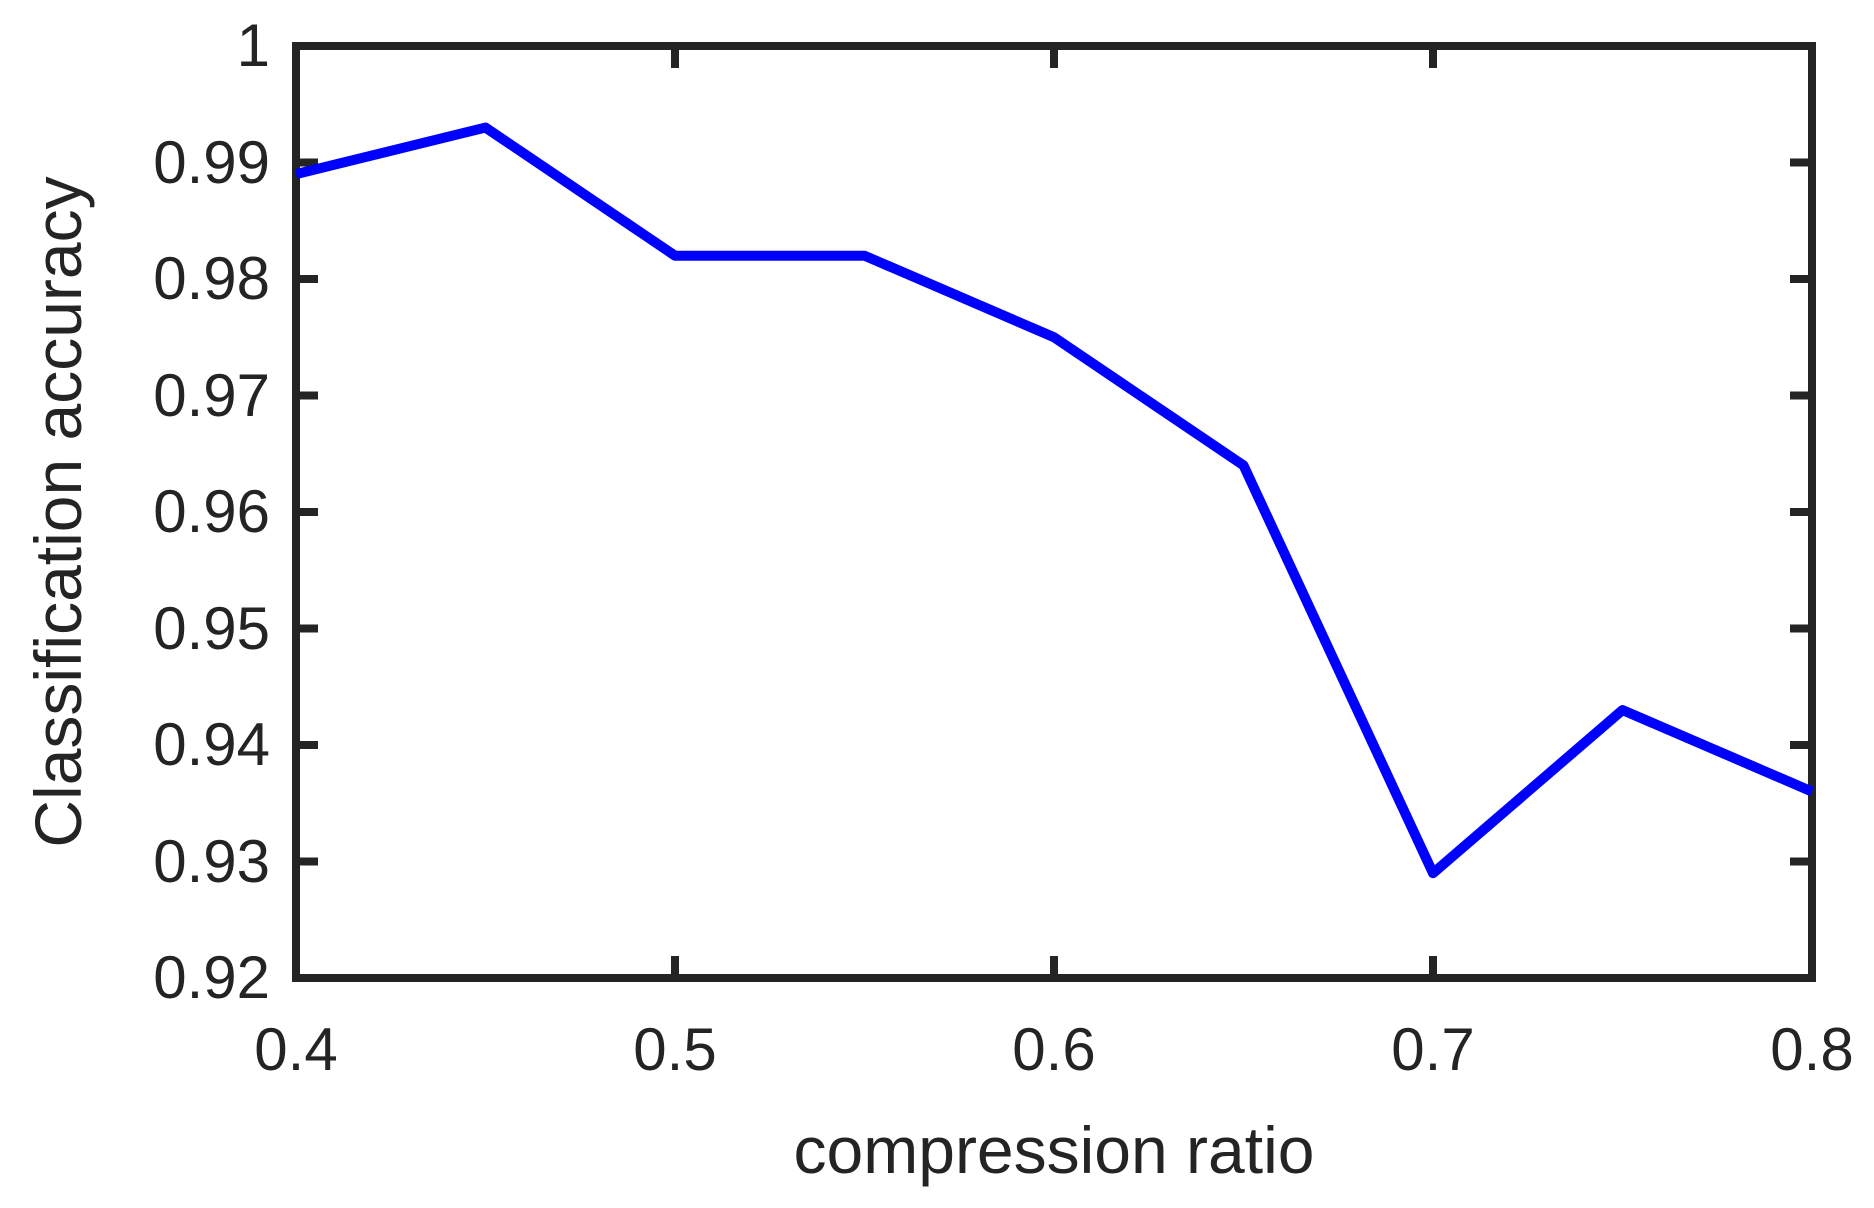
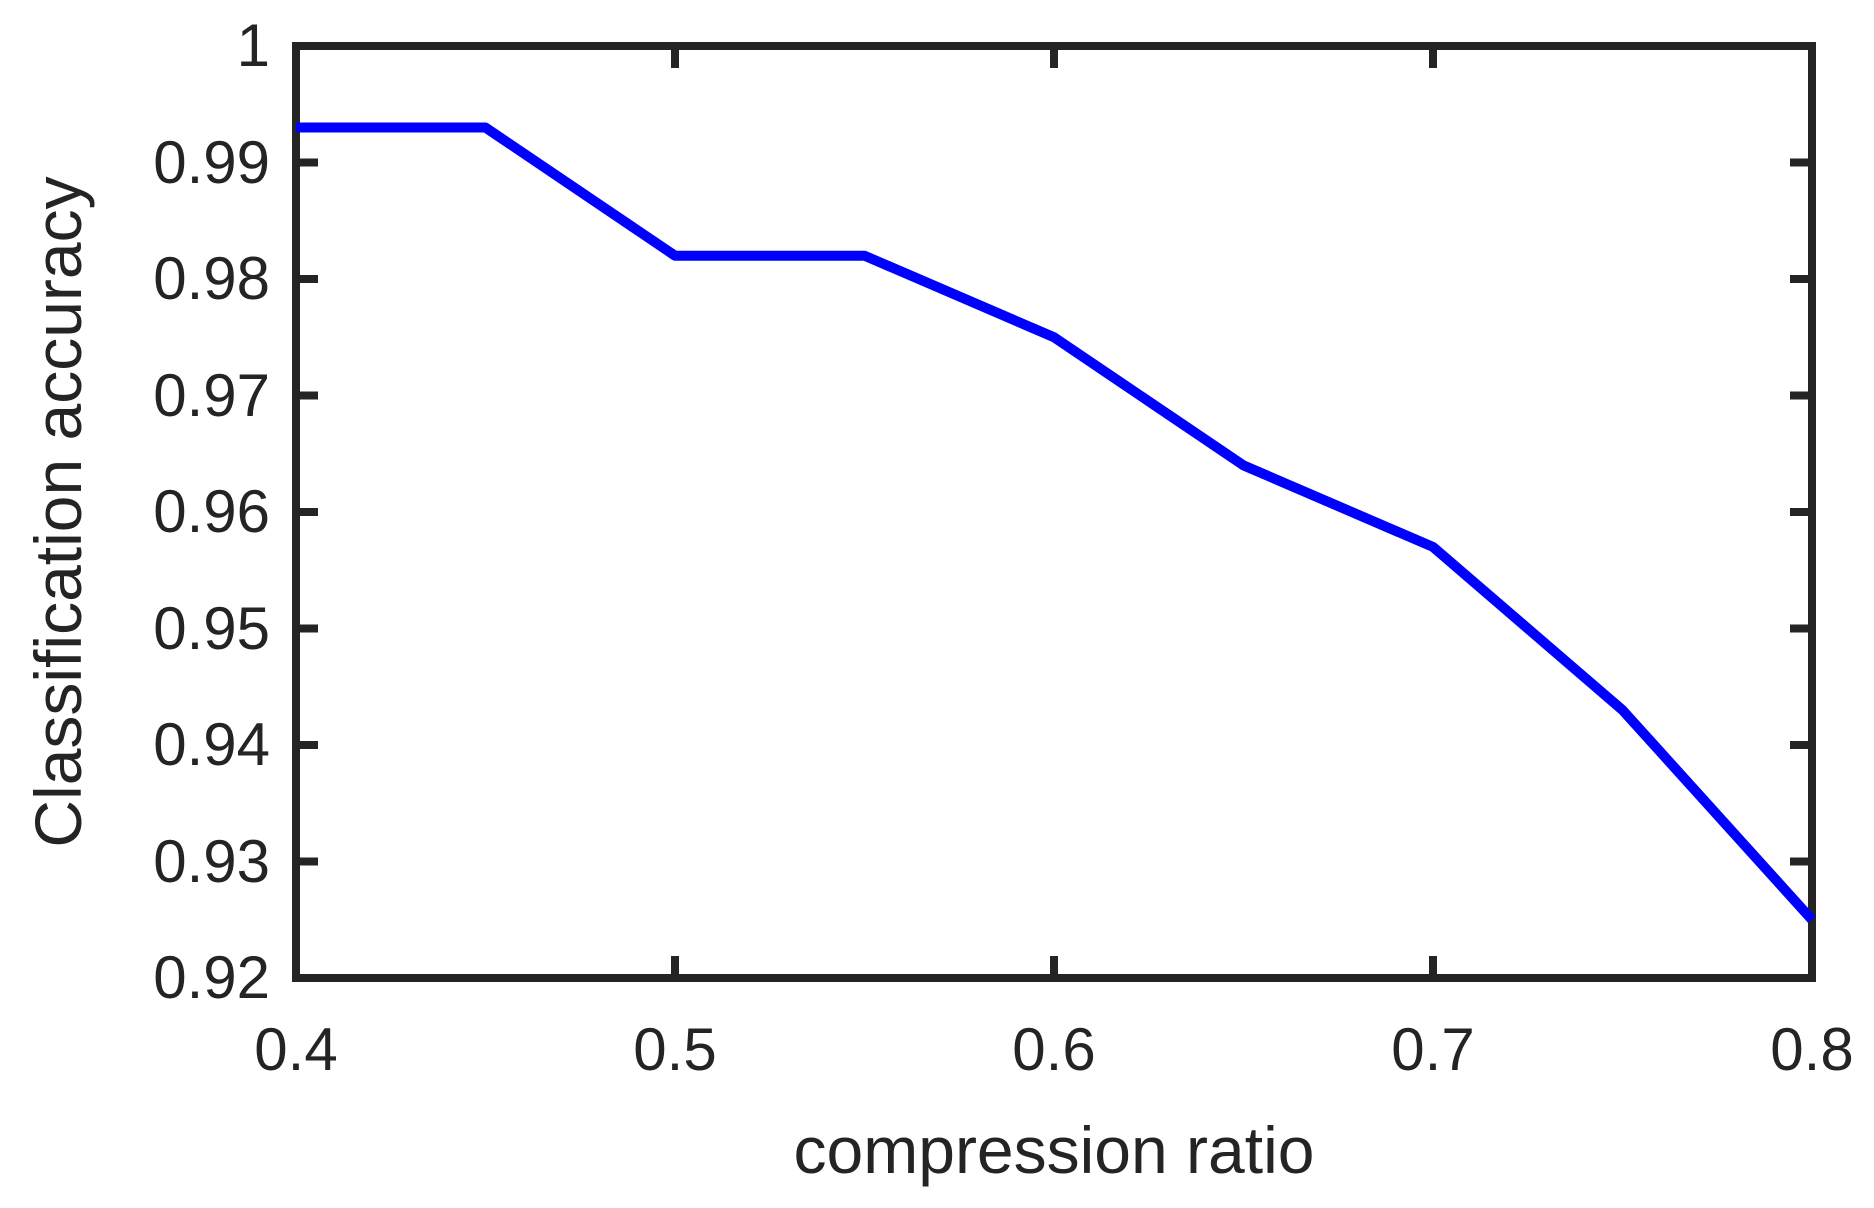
0.4: 0.989 -> 0.993
0.7: 0.929 -> 0.957
0.8: 0.936 -> 0.925
